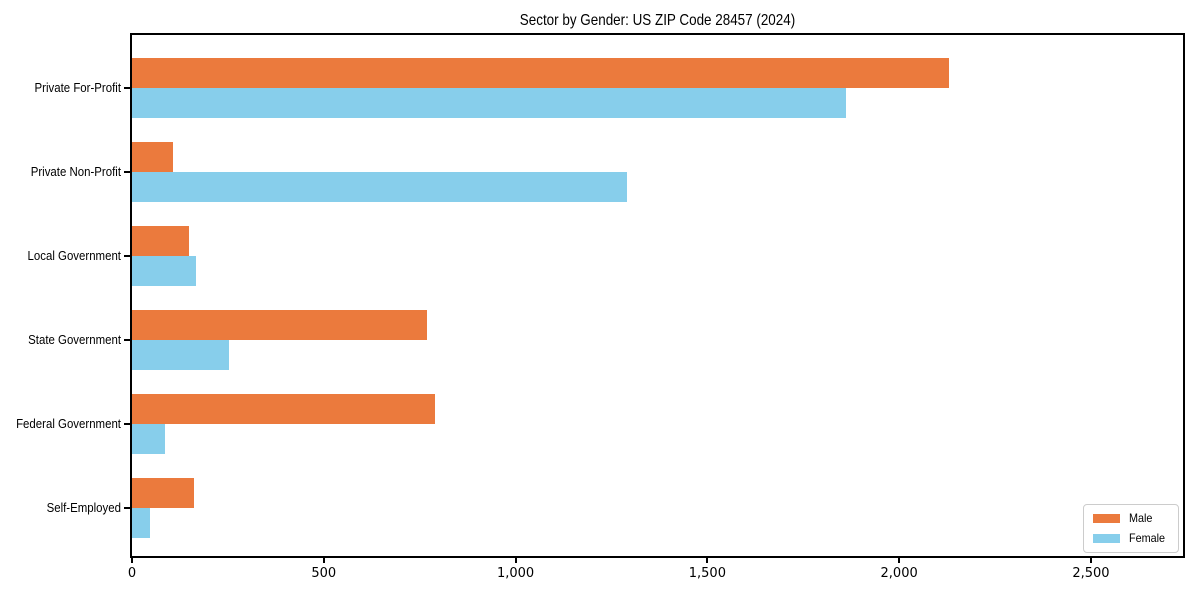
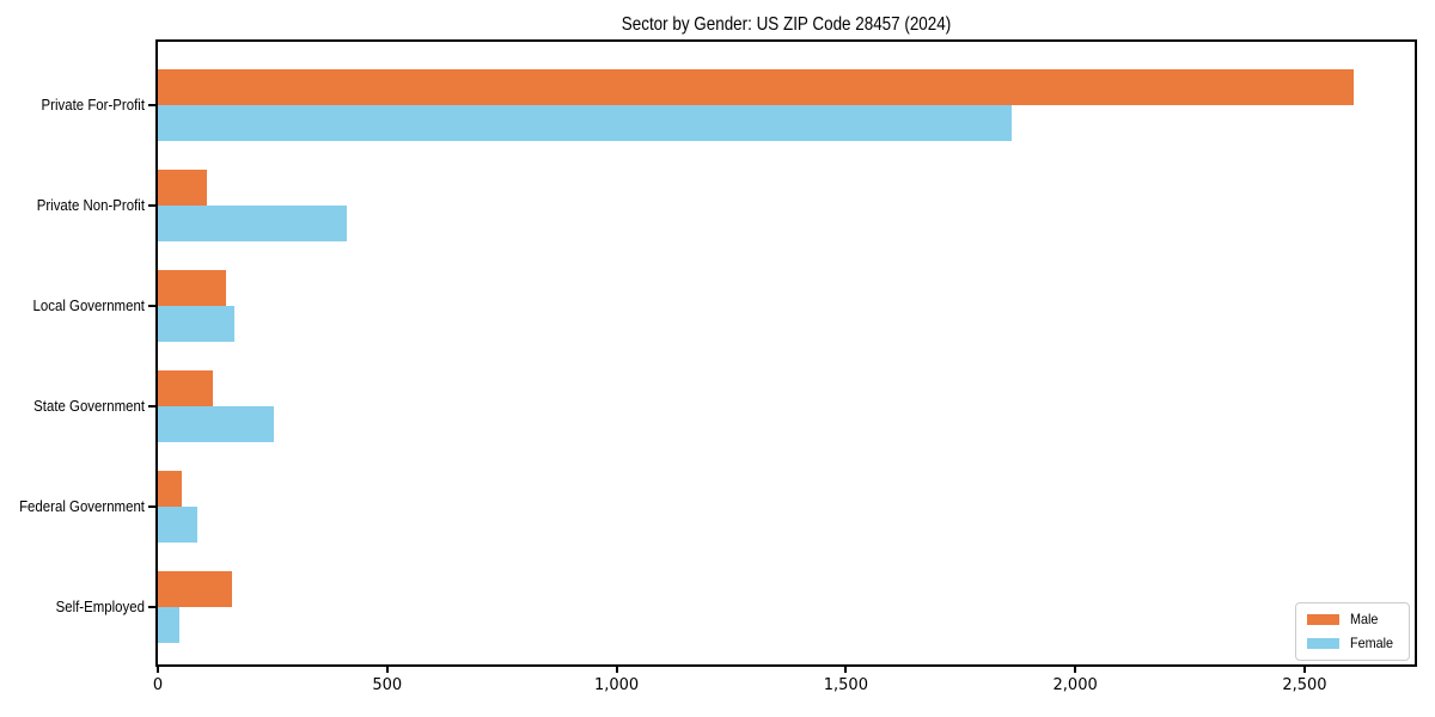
Male/Private For-Profit: 2130 -> 2610
Female/Private Non-Profit: 1290 -> 410
Male/State Government: 770 -> 120
Male/Federal Government: 790 -> 50
